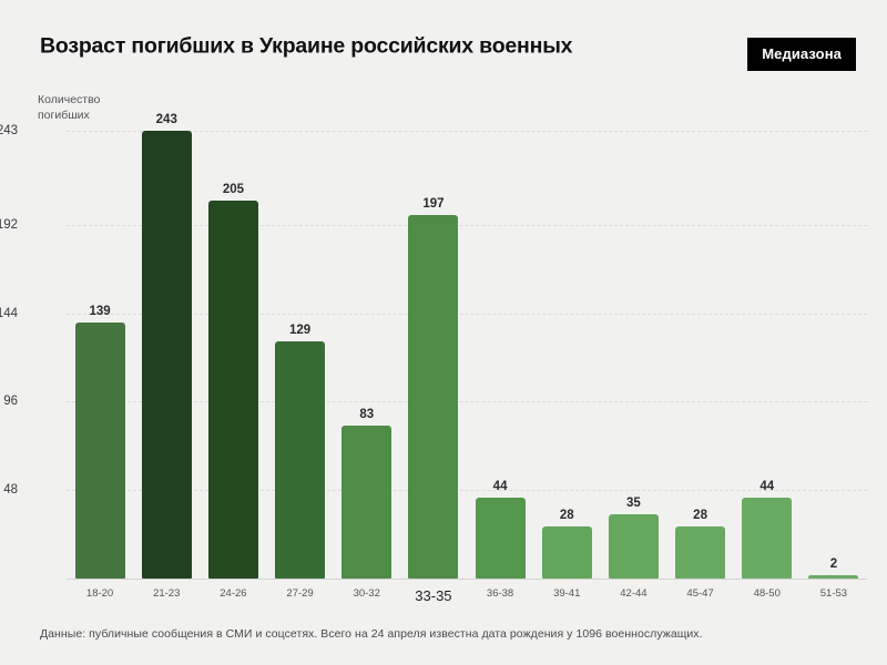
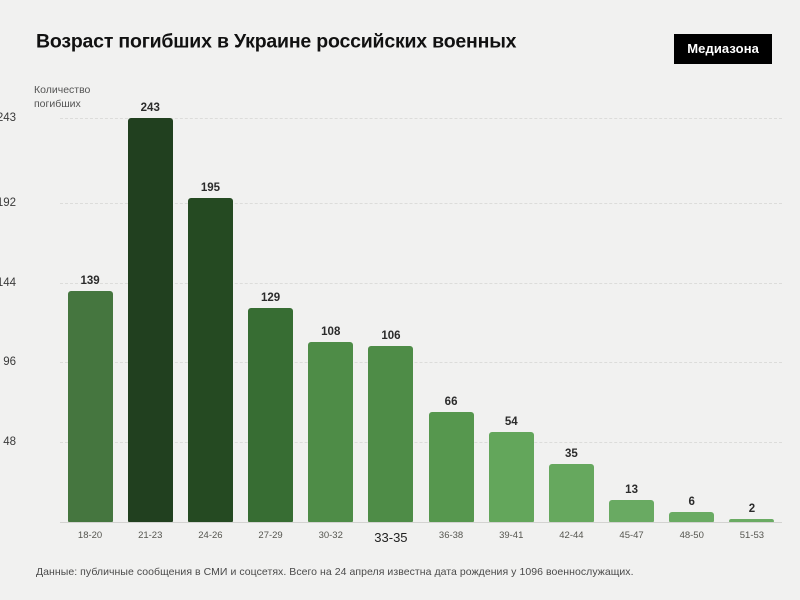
24-26: 205 -> 195
30-32: 83 -> 108
33-35: 197 -> 106
36-38: 44 -> 66
39-41: 28 -> 54
45-47: 28 -> 13
48-50: 44 -> 6
